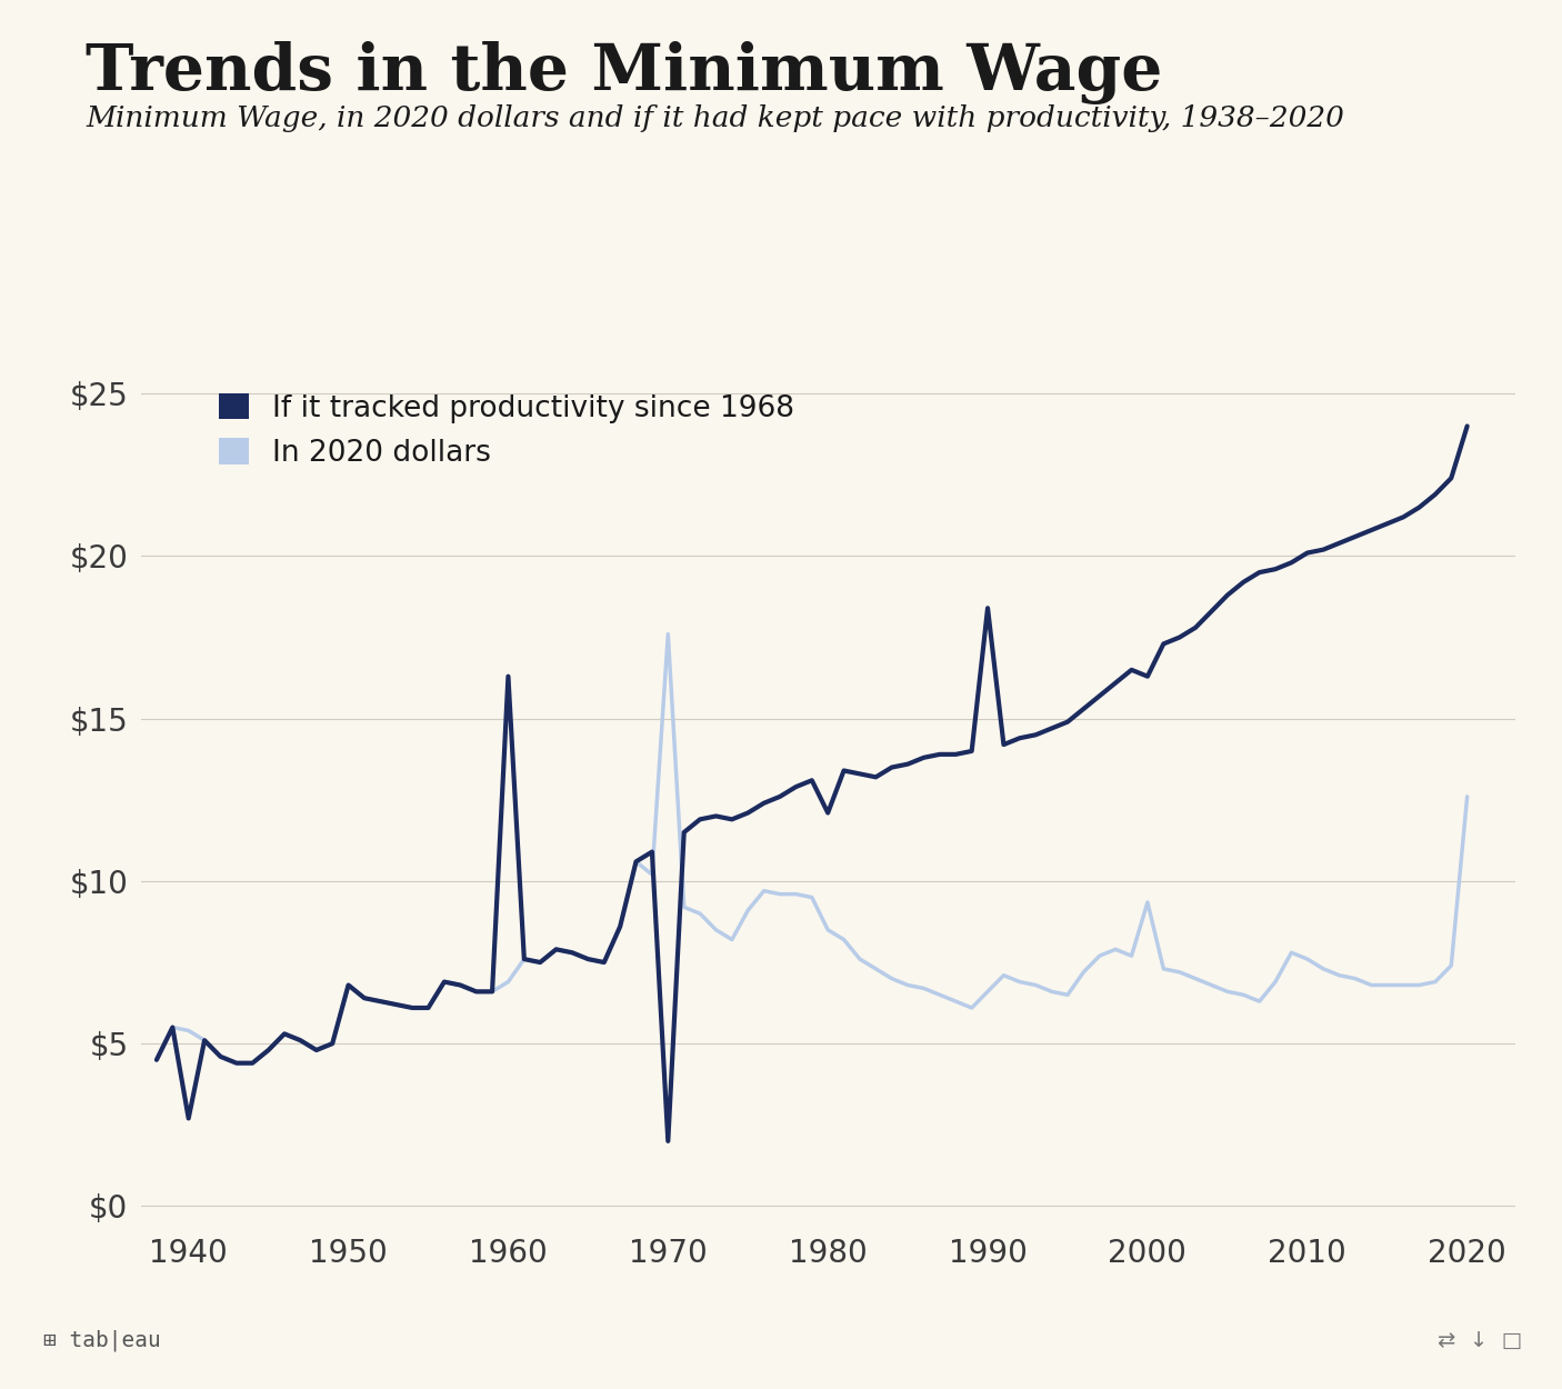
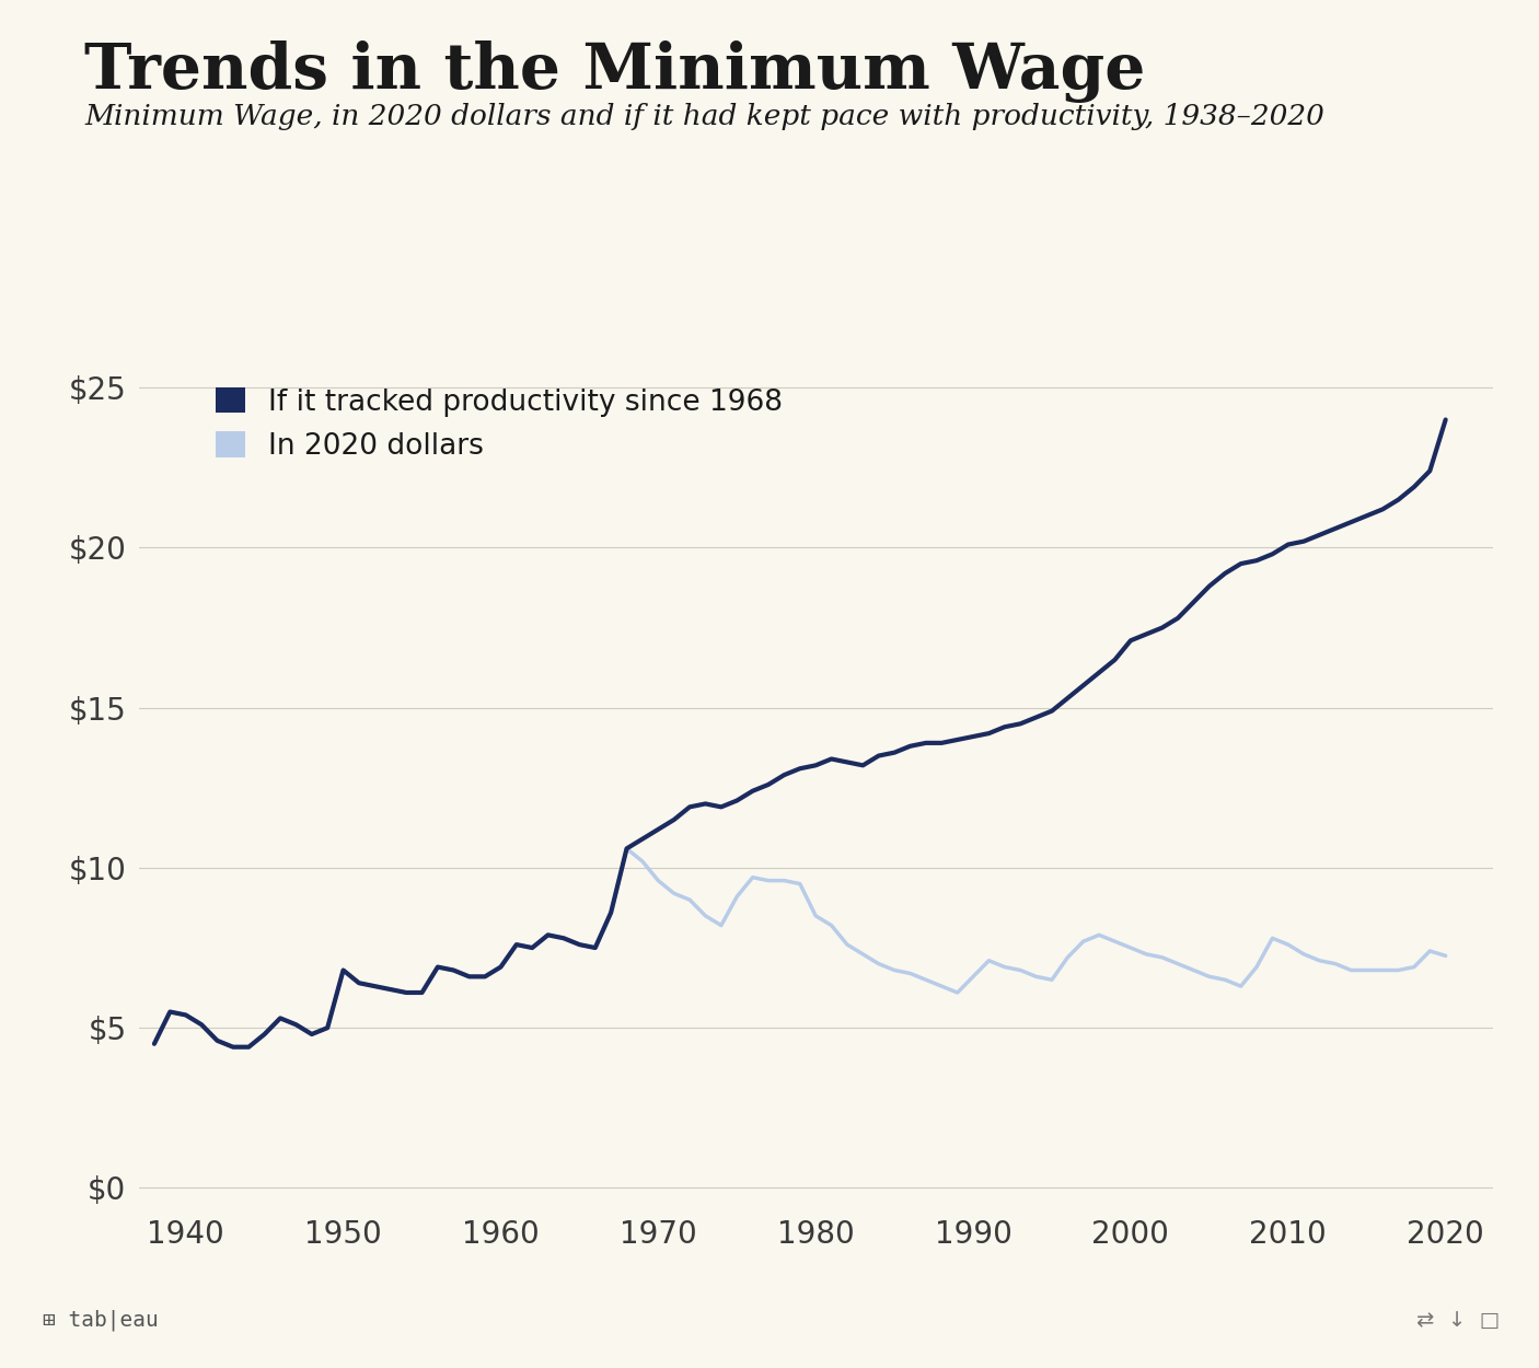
If it tracked productivity since 1968/1940: $2.7 -> $5.4
If it tracked productivity since 1968/1960: $16.3 -> $6.9
In 2020 dollars/1970: $17.60 -> $9.60
If it tracked productivity since 1968/1970: $2.0 -> $11.2
If it tracked productivity since 1968/1980: $12.1 -> $13.2
If it tracked productivity since 1968/1990: $18.4 -> $14.1
In 2020 dollars/2000: $9.35 -> $7.50
If it tracked productivity since 1968/2000: $16.3 -> $17.1
In 2020 dollars/2020: $12.60 -> $7.25
